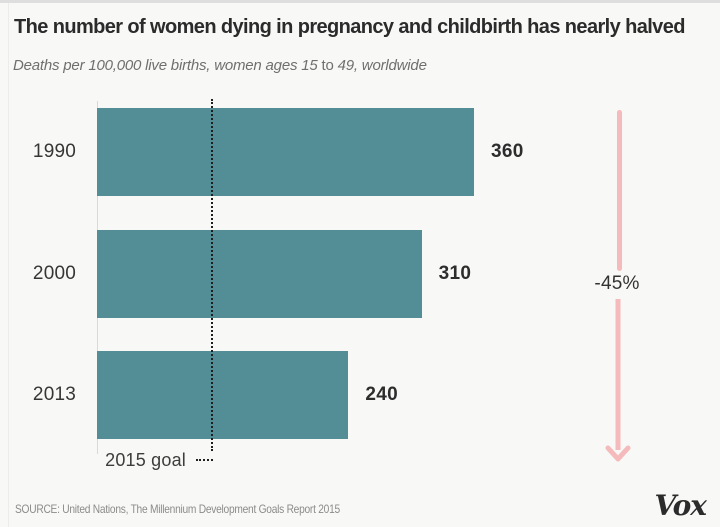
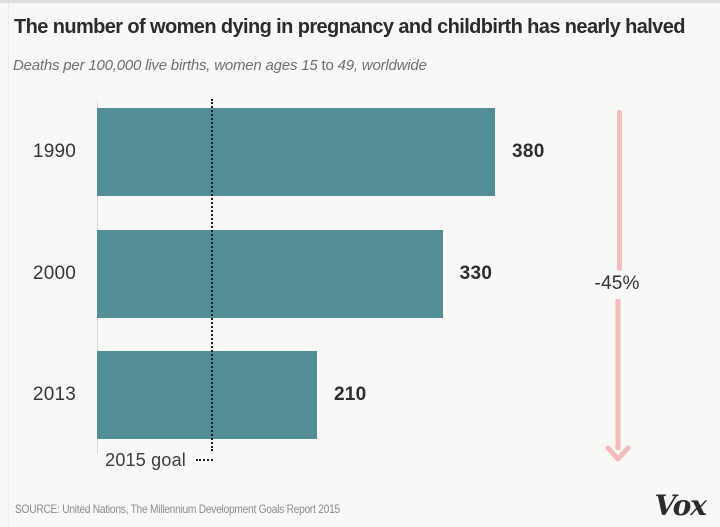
1990: 360 -> 380
2000: 310 -> 330
2013: 240 -> 210
